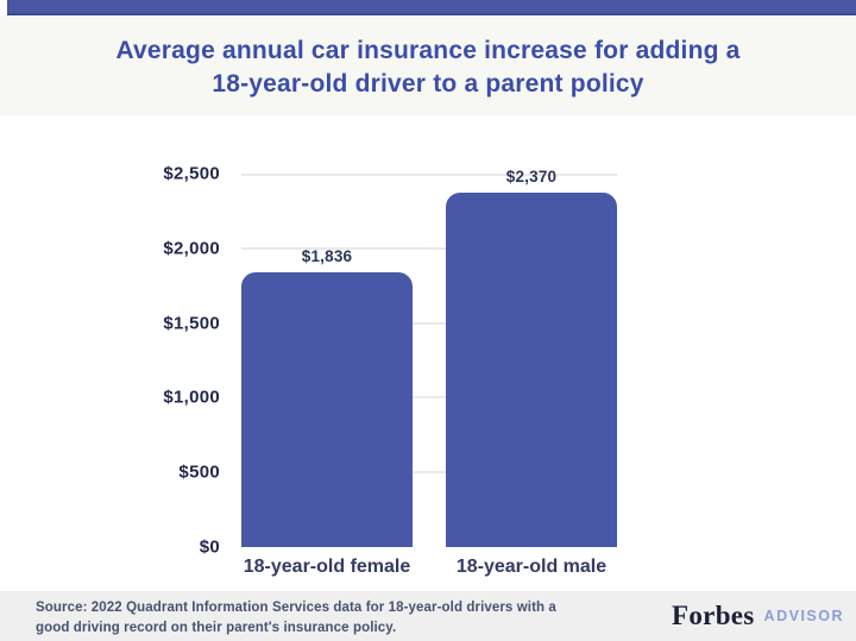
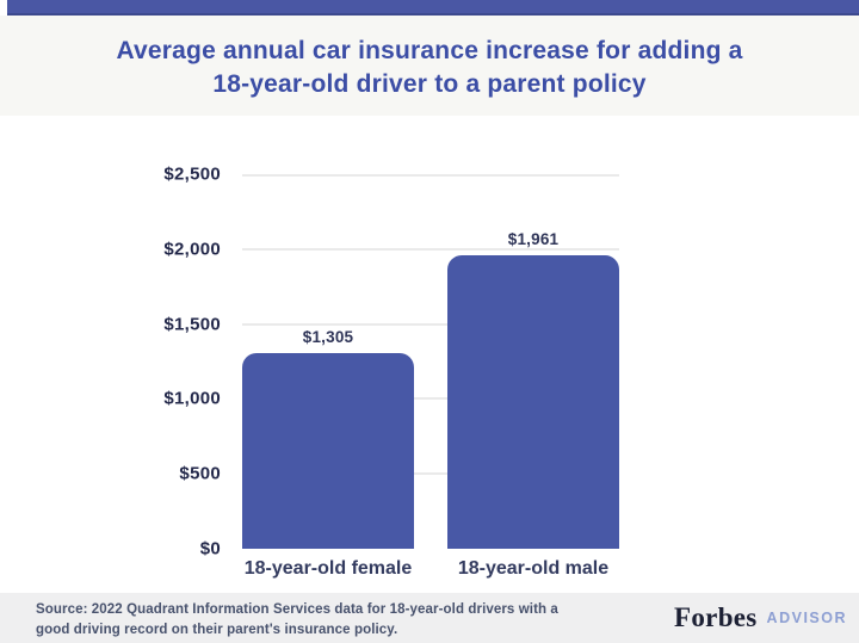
18-year-old female: $1,836 -> $1,305
18-year-old male: $2,370 -> $1,961
